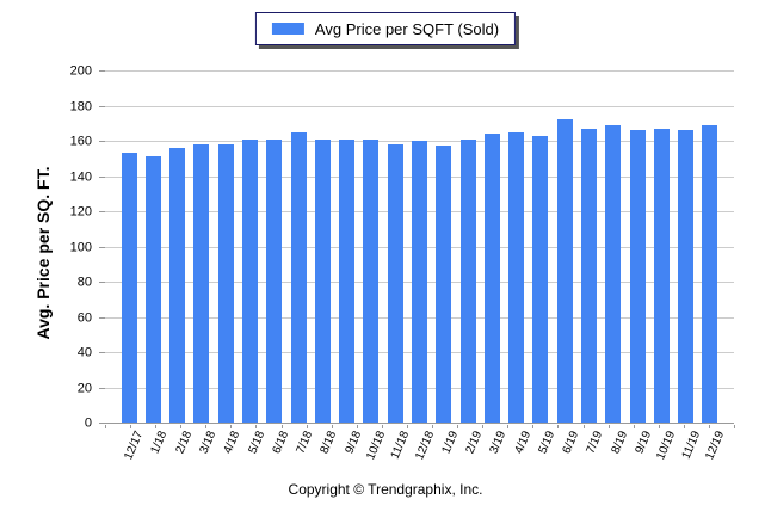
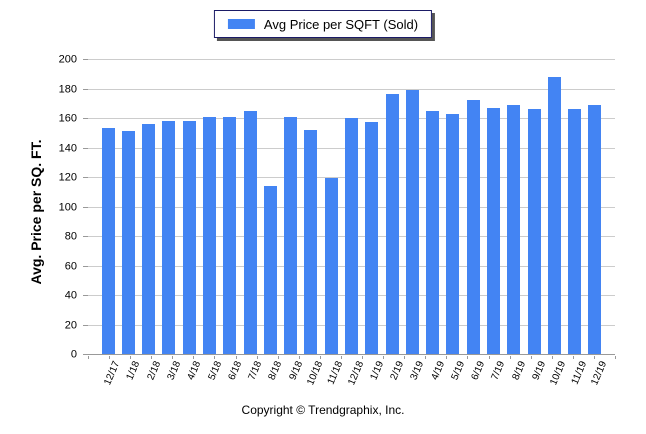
8/18: 161 -> 114
10/18: 161 -> 152
11/18: 158 -> 119
2/19: 161 -> 176
3/19: 164 -> 179
10/19: 167 -> 188
